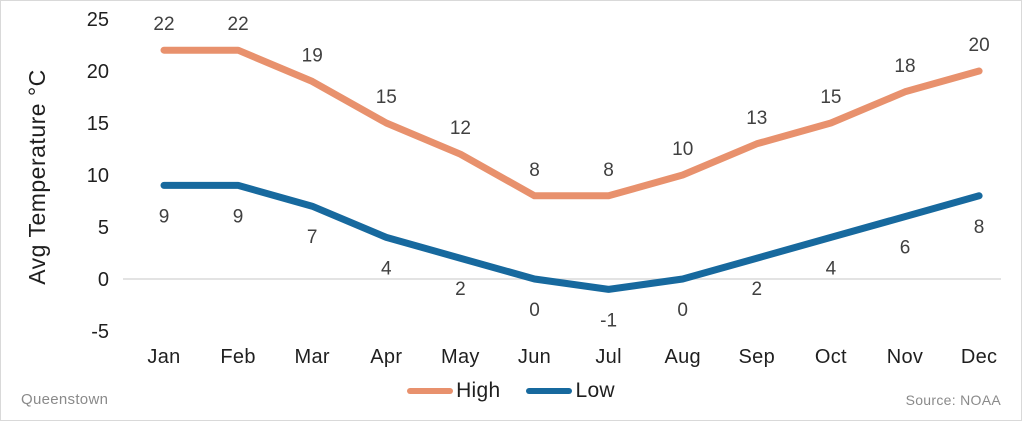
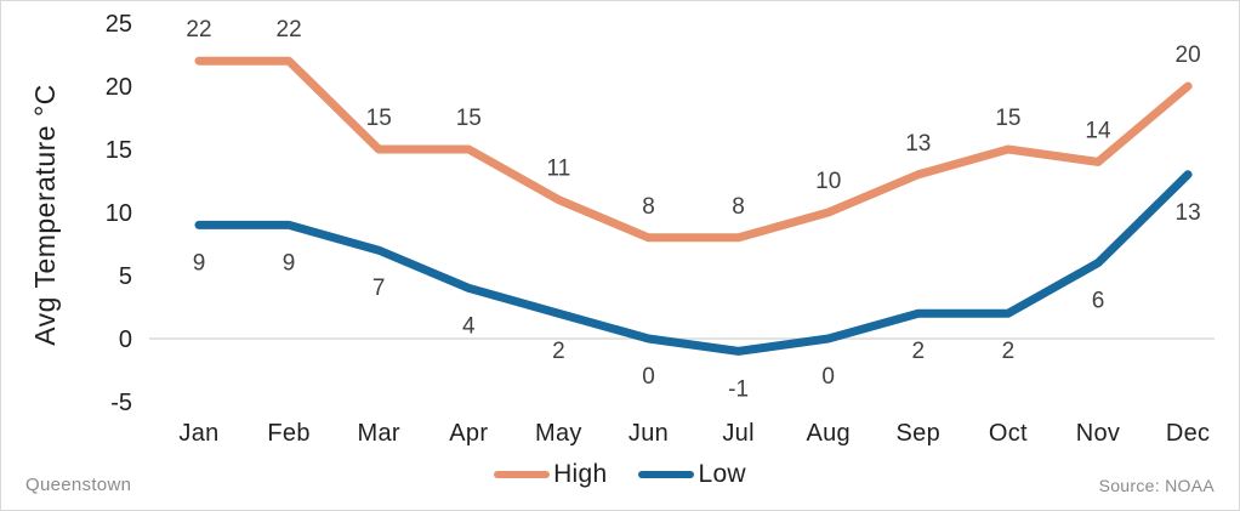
High/Mar: 19 -> 15
High/May: 12 -> 11
Low/Oct: 4 -> 2
High/Nov: 18 -> 14
Low/Dec: 8 -> 13
